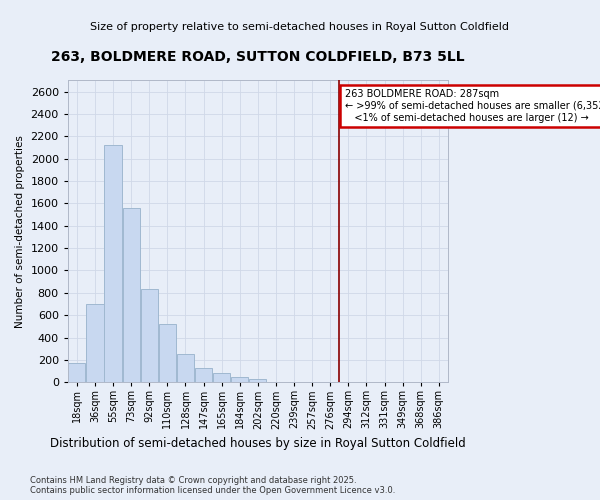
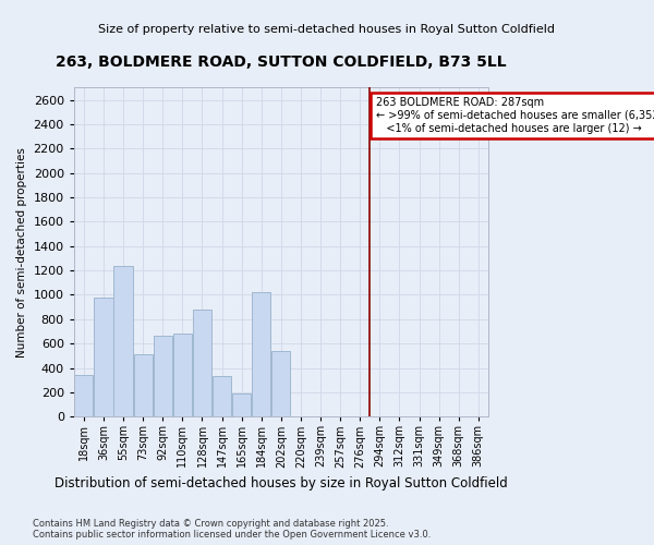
18sqm: 180 -> 340
36sqm: 700 -> 980
55sqm: 2120 -> 1240
73sqm: 1560 -> 510
92sqm: 830 -> 660
110sqm: 520 -> 680
128sqm: 250 -> 880
147sqm: 130 -> 330
165sqm: 80 -> 190
184sqm: 50 -> 1020
202sqm: 30 -> 540
